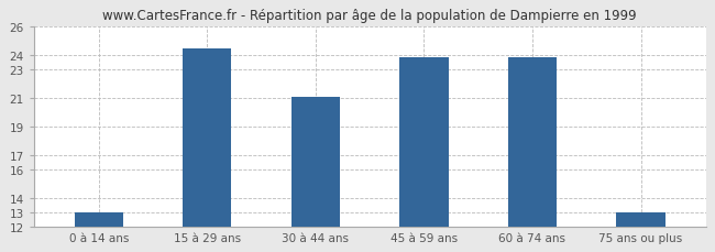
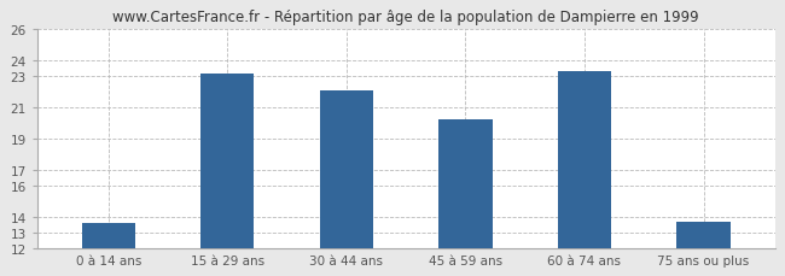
0 à 14 ans: 13.0 -> 13.6
15 à 29 ans: 24.5 -> 23.2
30 à 44 ans: 21.1 -> 22.1
45 à 59 ans: 23.9 -> 20.2
60 à 74 ans: 23.9 -> 23.3
75 ans ou plus: 13.0 -> 13.7
